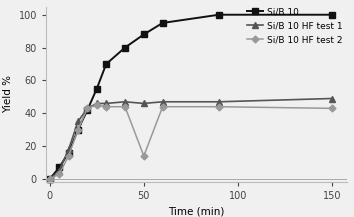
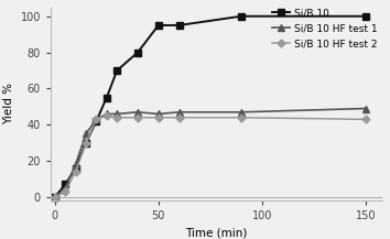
Si/B 10/50: 88 -> 95
Si/B 10 HF test 2/50: 14 -> 44
